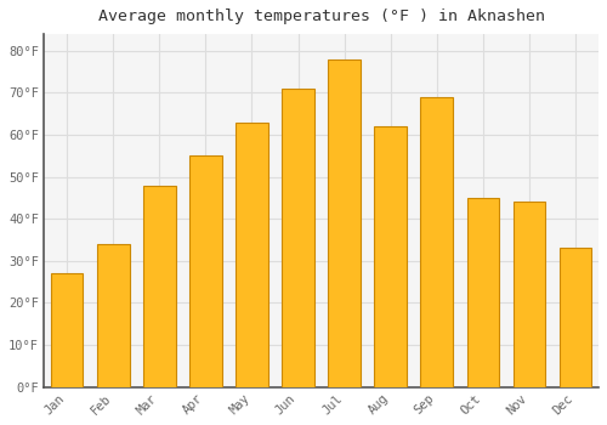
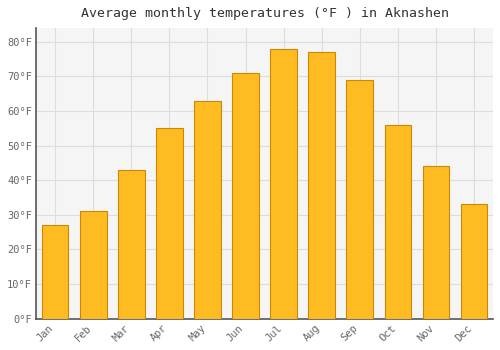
Feb: 34°F -> 31°F
Mar: 48°F -> 43°F
Aug: 62°F -> 77°F
Oct: 45°F -> 56°F
